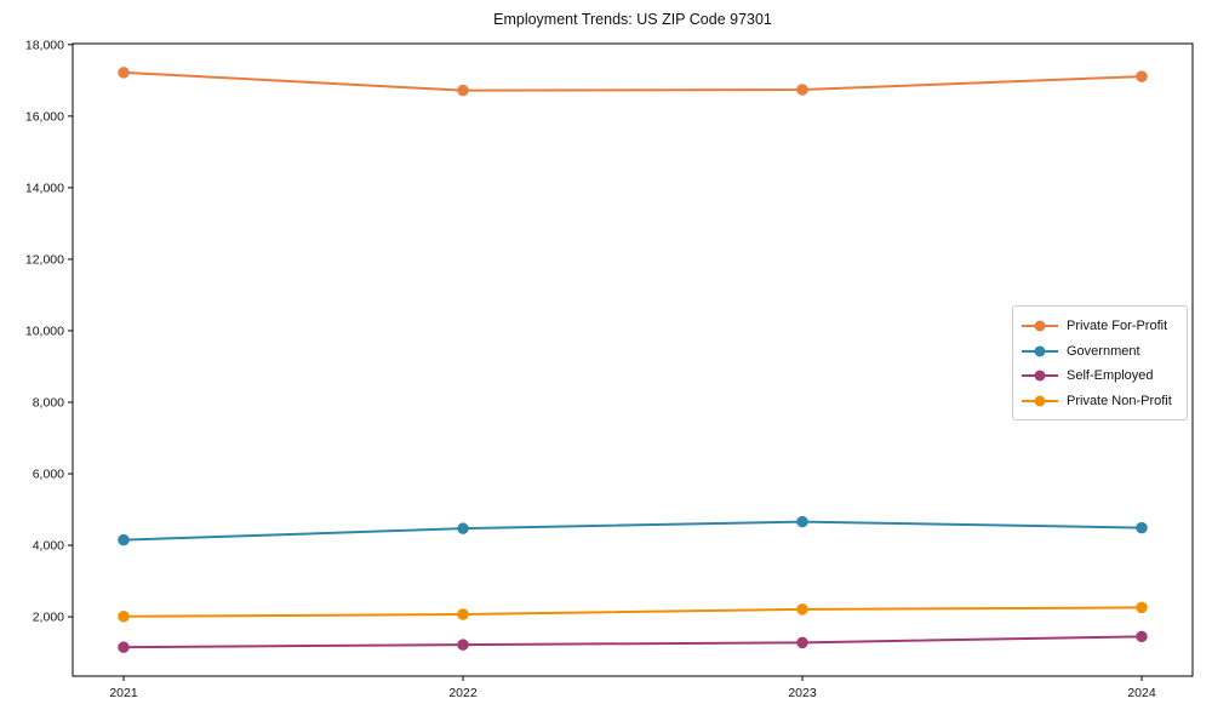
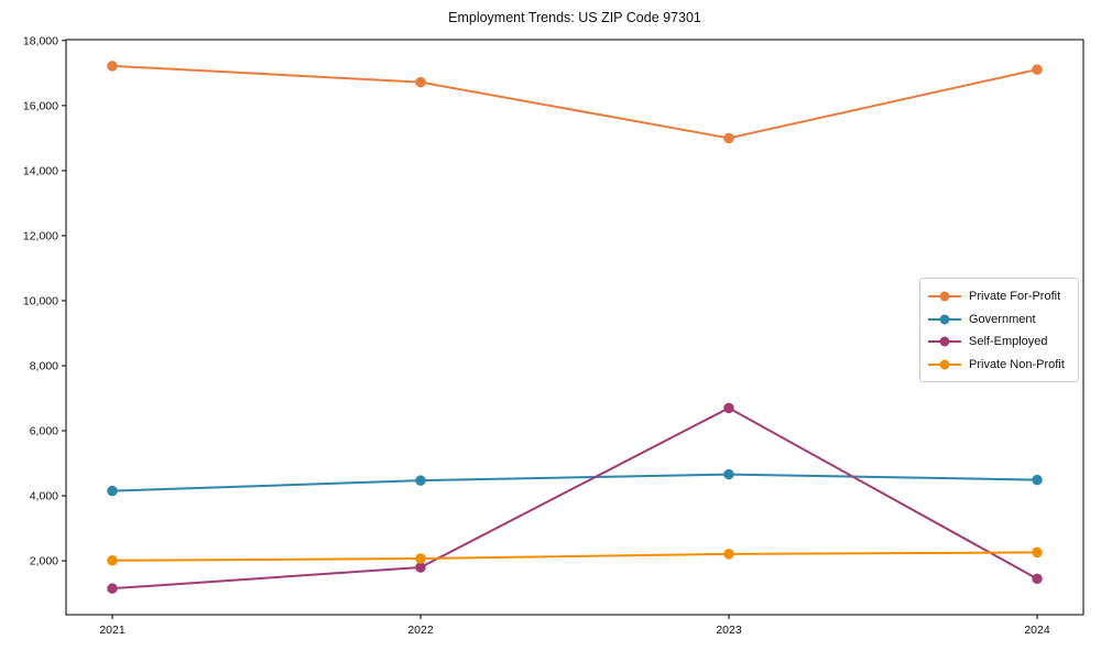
Self-Employed/2022: 1200 -> 1800
Private For-Profit/2023: 16700 -> 15000
Self-Employed/2023: 1300 -> 6700
